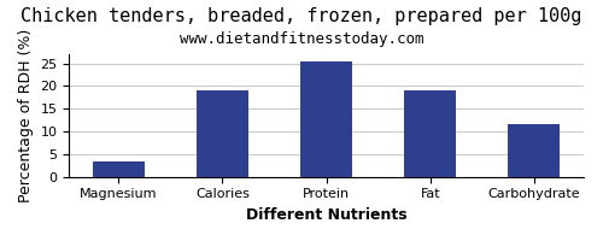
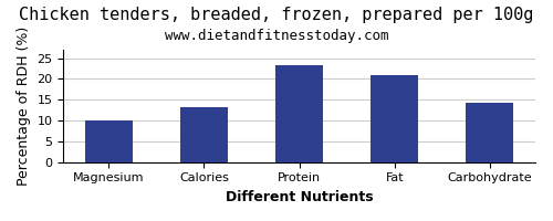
Magnesium: 3.5 -> 10.0
Calories: 19.0 -> 13.3
Protein: 25.5 -> 23.3
Fat: 19.0 -> 21.0
Carbohydrate: 11.5 -> 14.2
